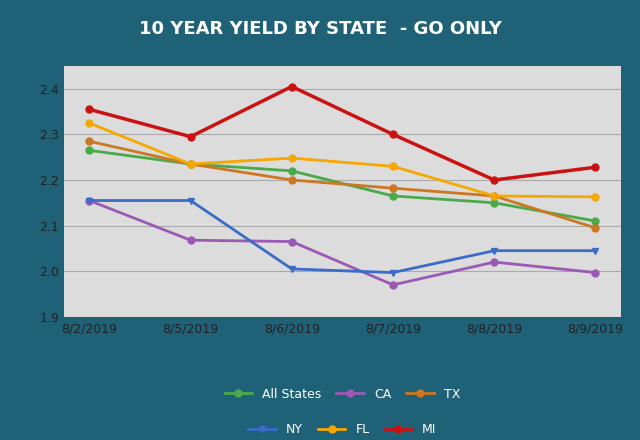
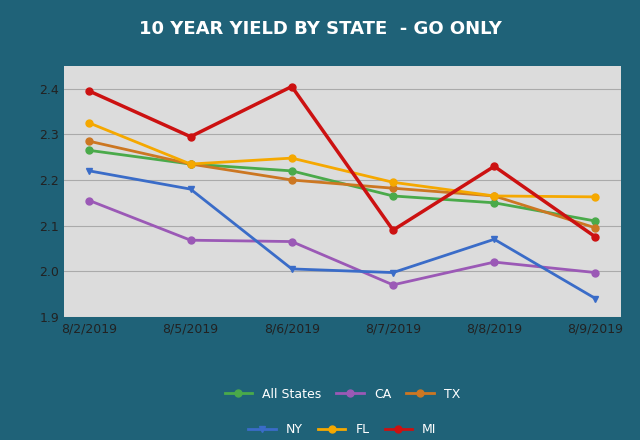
NY/8/2/2019: 2.155 -> 2.220
MI/8/2/2019: 2.355 -> 2.395
NY/8/5/2019: 2.155 -> 2.180
FL/8/7/2019: 2.230 -> 2.195
MI/8/7/2019: 2.300 -> 2.090
NY/8/8/2019: 2.045 -> 2.070
MI/8/8/2019: 2.200 -> 2.230
NY/8/9/2019: 2.045 -> 1.940
MI/8/9/2019: 2.228 -> 2.075
